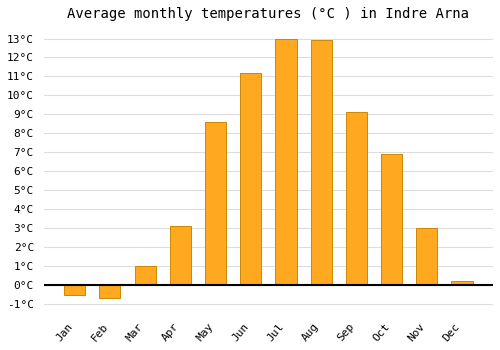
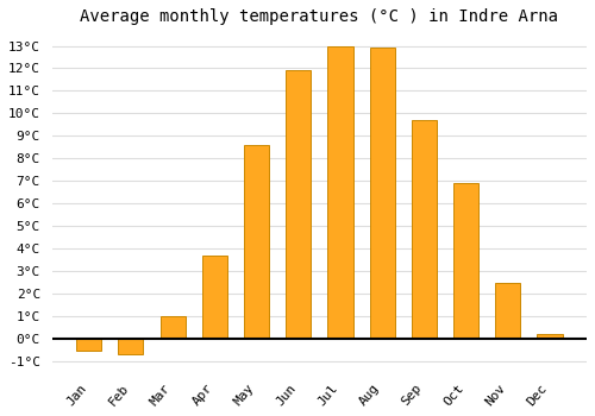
Apr: 3.1°C -> 3.7°C
Jun: 11.2°C -> 11.9°C
Sep: 9.1°C -> 9.7°C
Nov: 3.0°C -> 2.5°C
